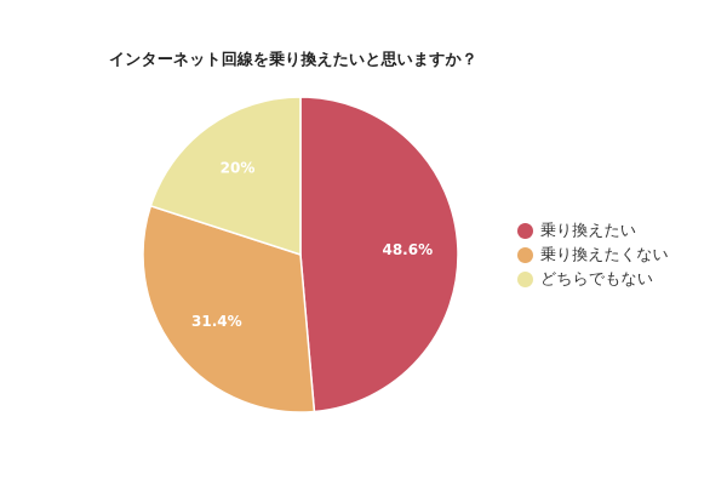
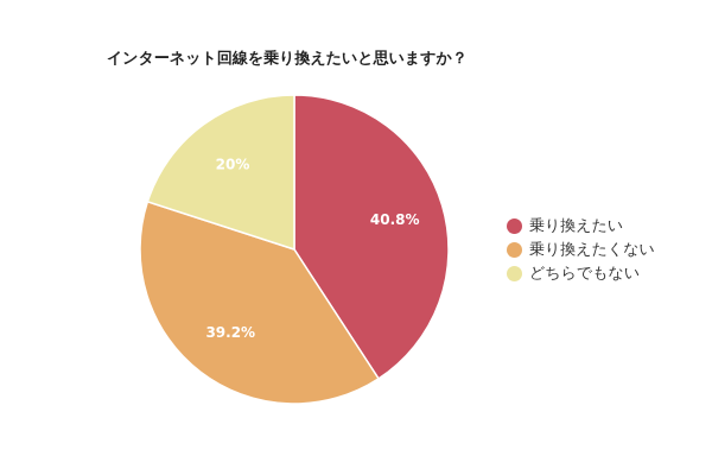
乗り換えたい: 48.6% -> 40.8%
乗り換えたくない: 31.4% -> 39.2%
